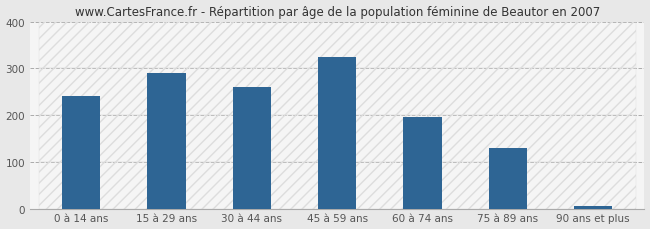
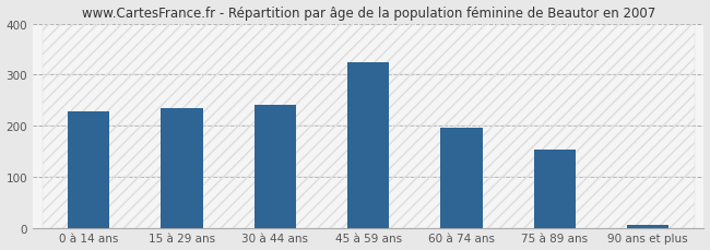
0 à 14 ans: 240 -> 228
15 à 29 ans: 290 -> 234
30 à 44 ans: 260 -> 240
75 à 89 ans: 130 -> 152
